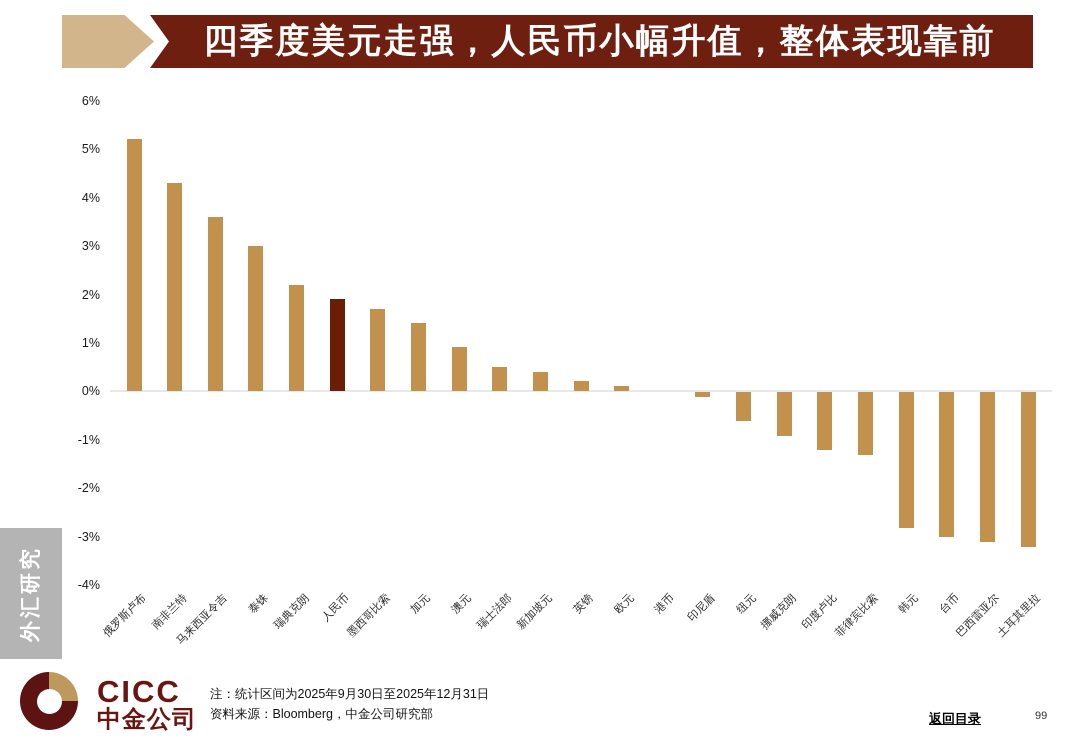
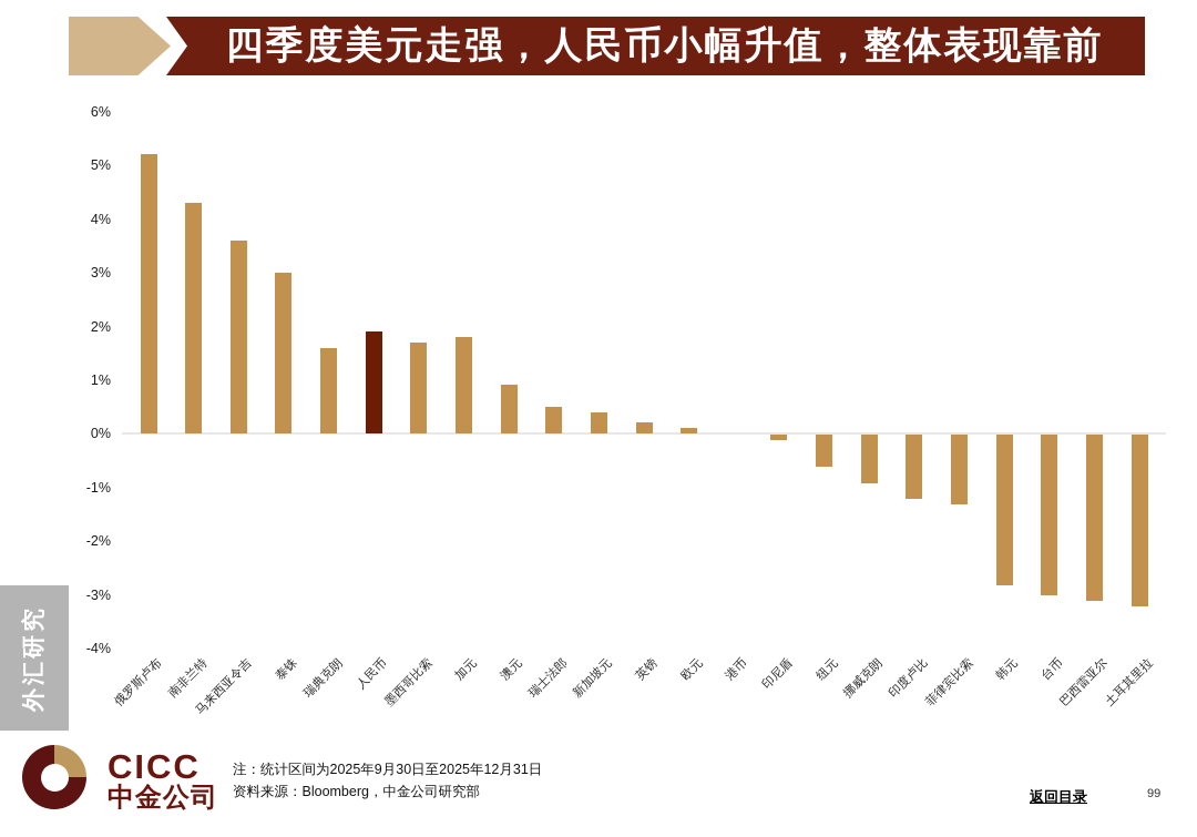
瑞典克朗: 2.2% -> 1.6%
加元: 1.4% -> 1.8%
